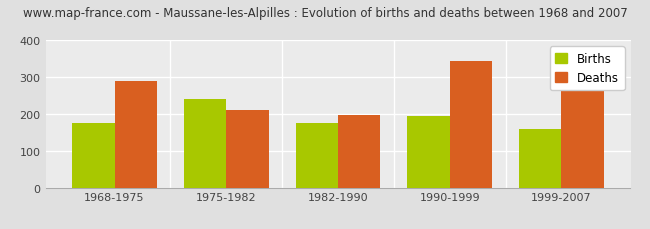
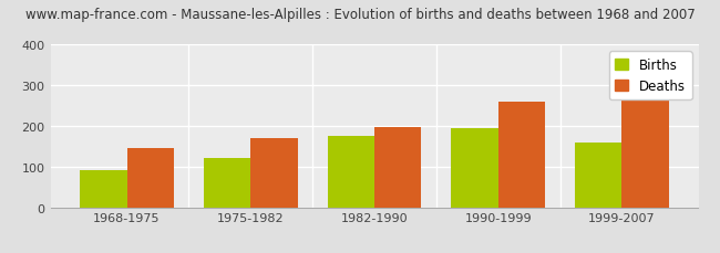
Births/1968-1975: 175 -> 92
Deaths/1968-1975: 290 -> 145
Births/1975-1982: 240 -> 120
Deaths/1975-1982: 210 -> 170
Deaths/1990-1999: 345 -> 260
